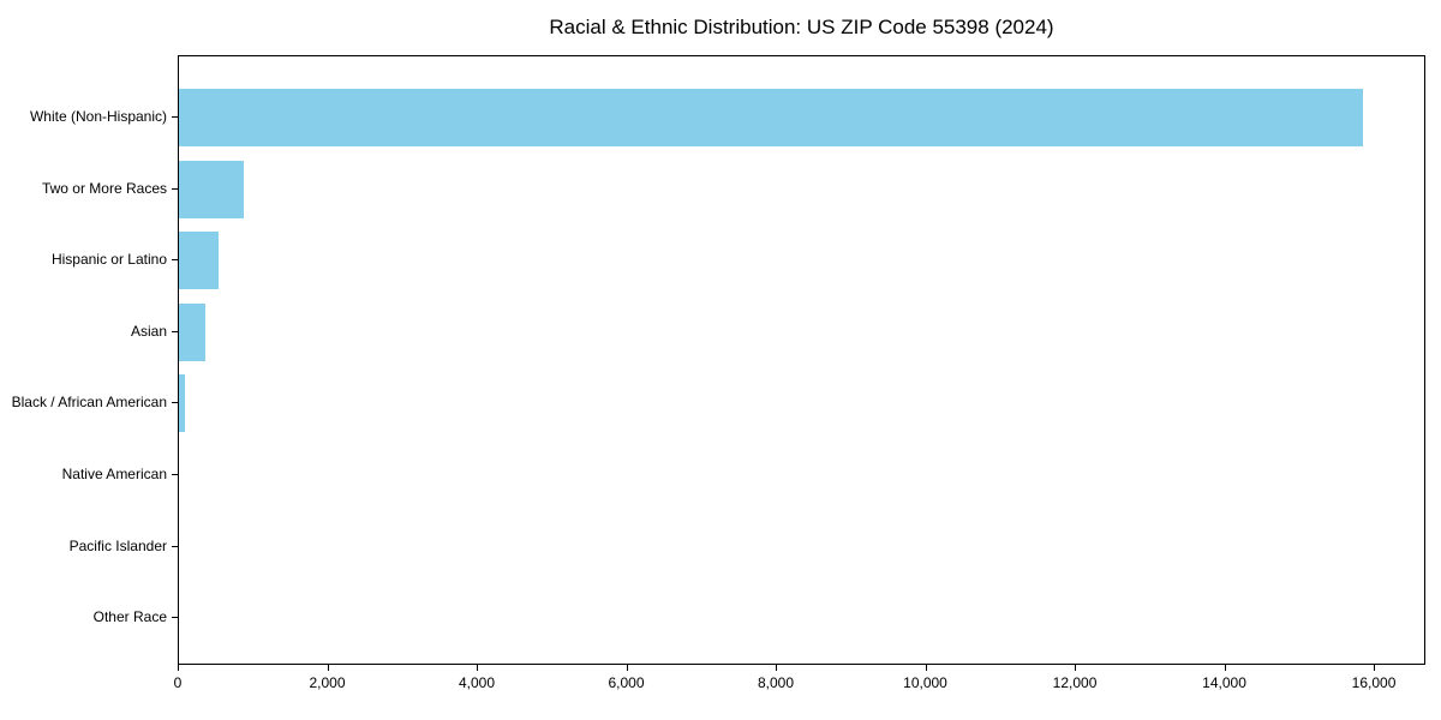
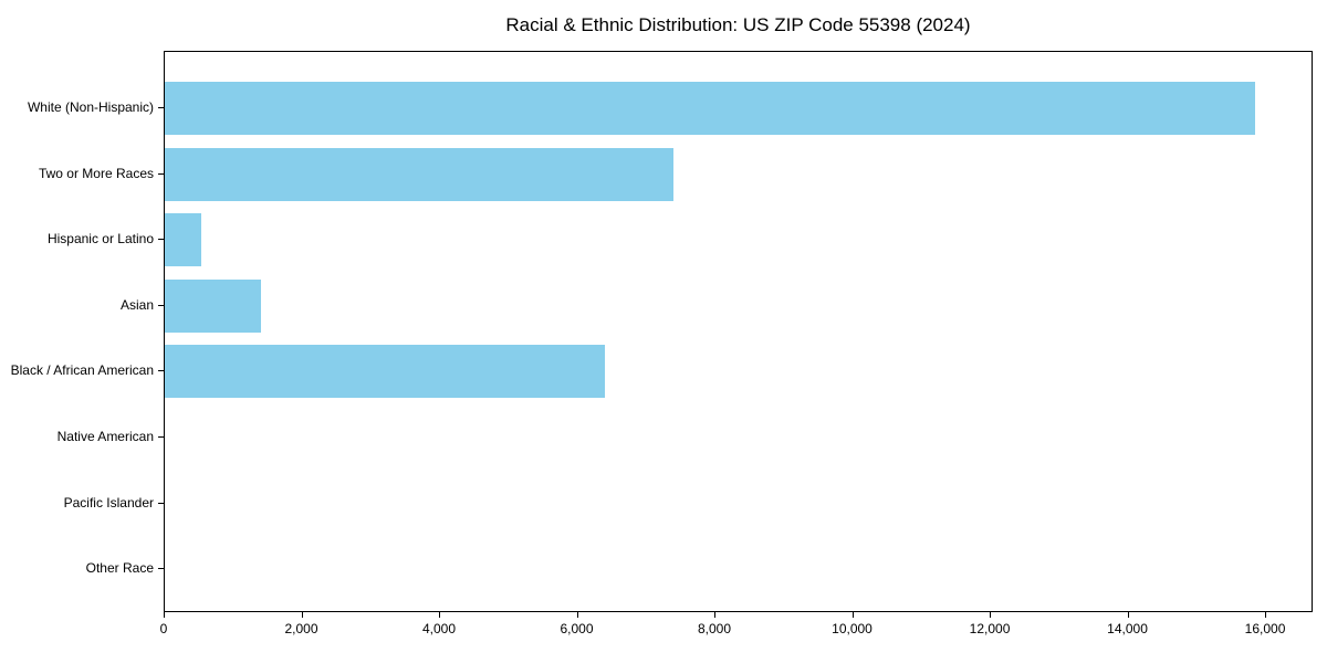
Two or More Races: 900 -> 7400
Asian: 400 -> 1400
Black / African American: 100 -> 6400
